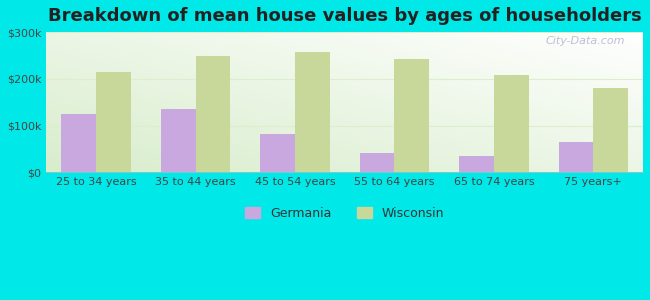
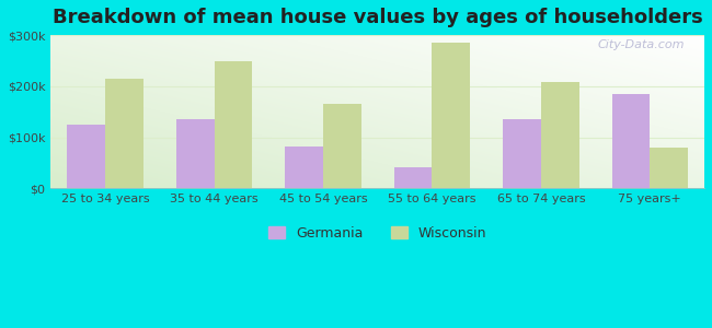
Wisconsin/45 to 54 years: $258k -> $165k
Wisconsin/55 to 64 years: $242k -> $285k
Germania/65 to 74 years: $35k -> $135k
Germania/75 years+: $65k -> $185k
Wisconsin/75 years+: $180k -> $80k
